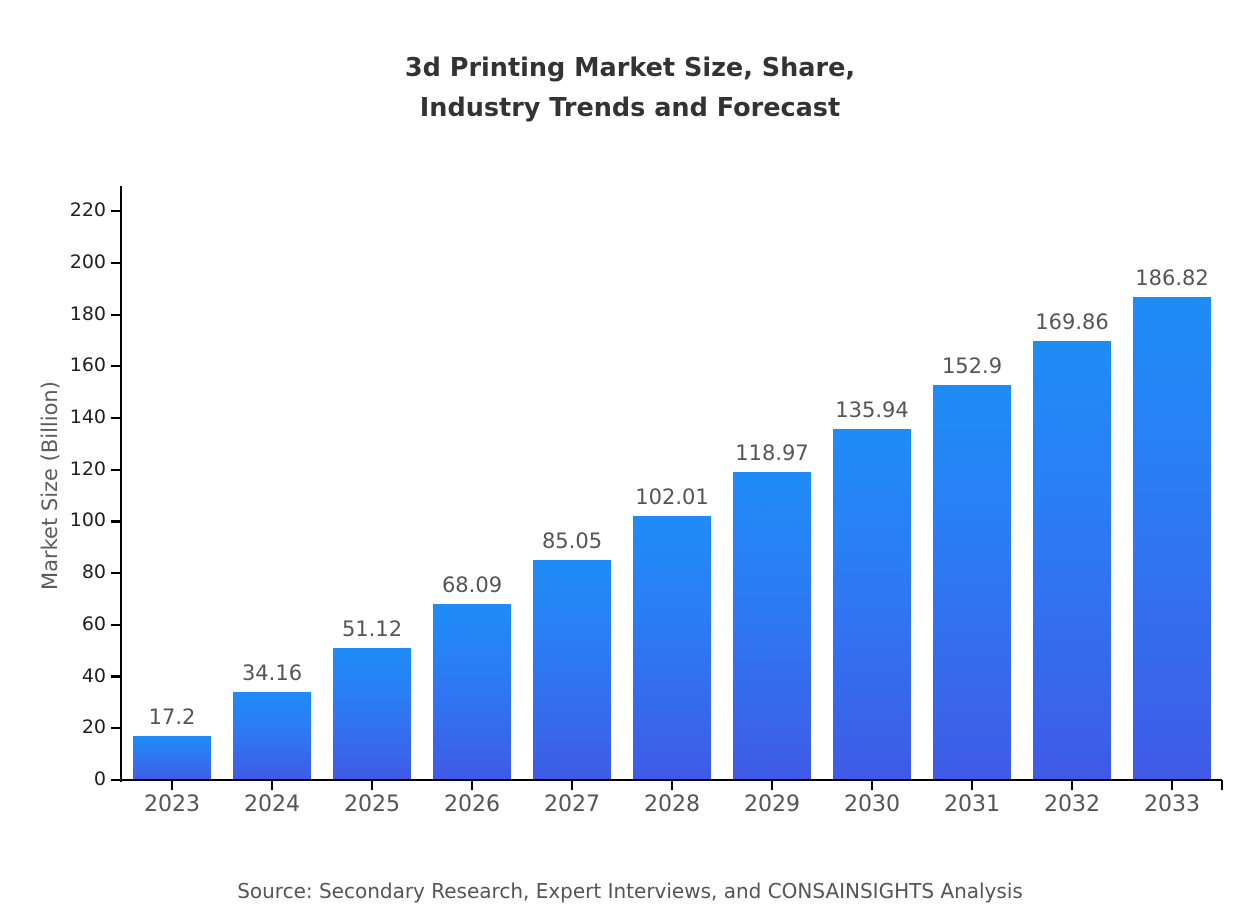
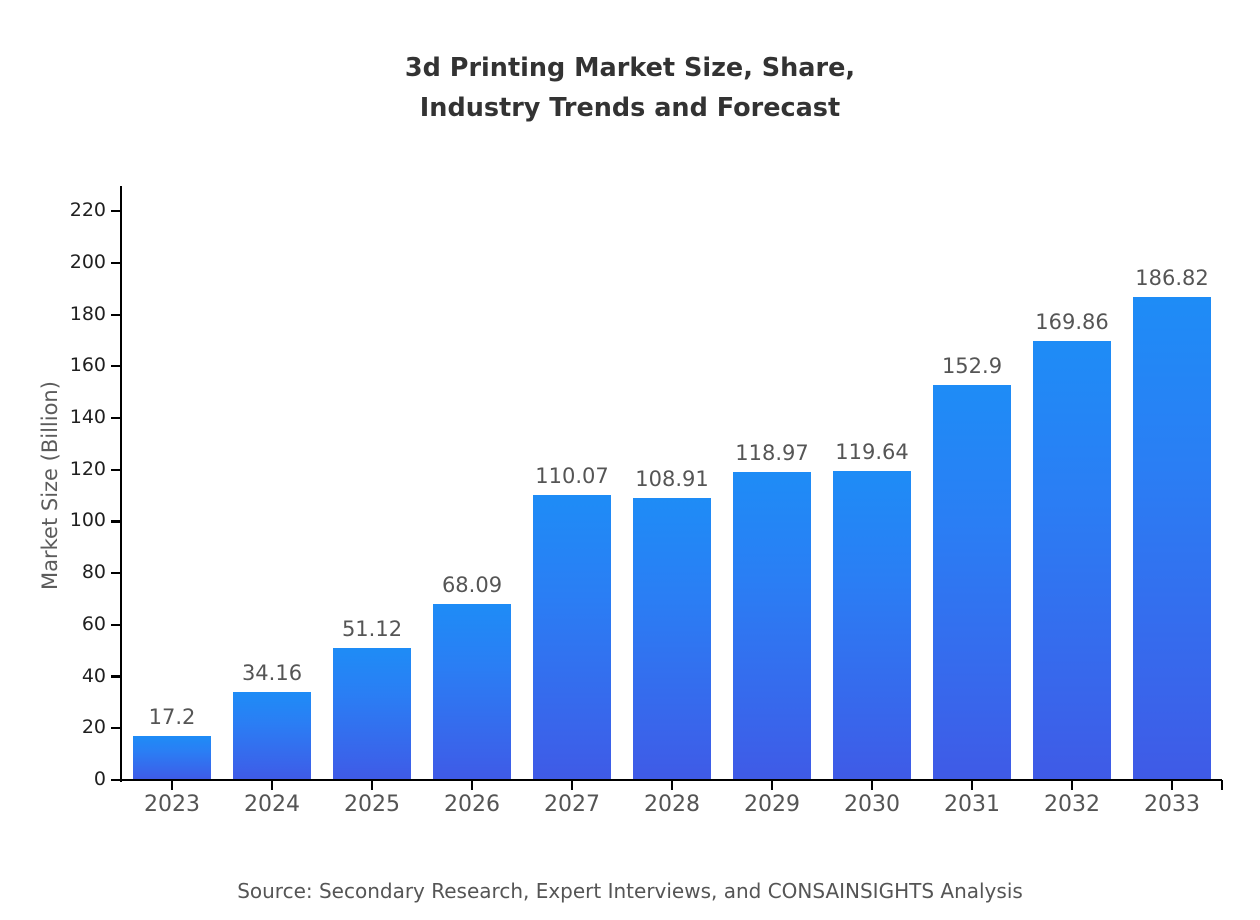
2027: 85.05 -> 110.07
2028: 102.01 -> 108.91
2030: 135.94 -> 119.64
